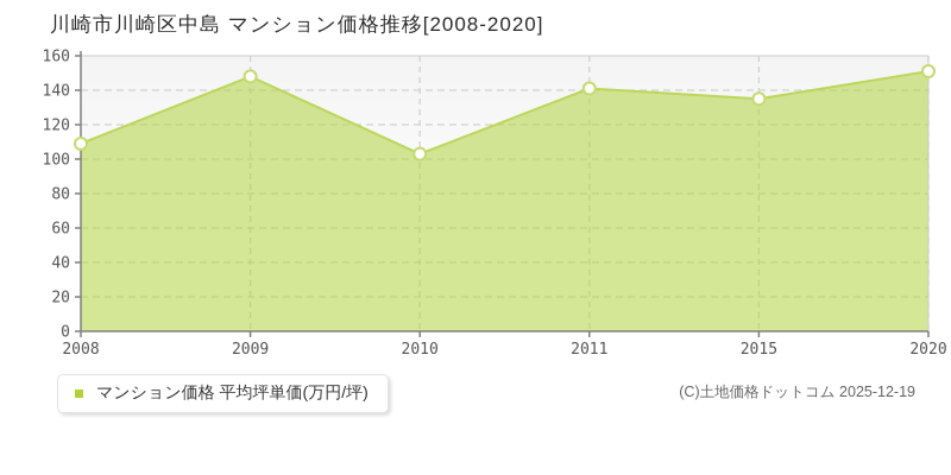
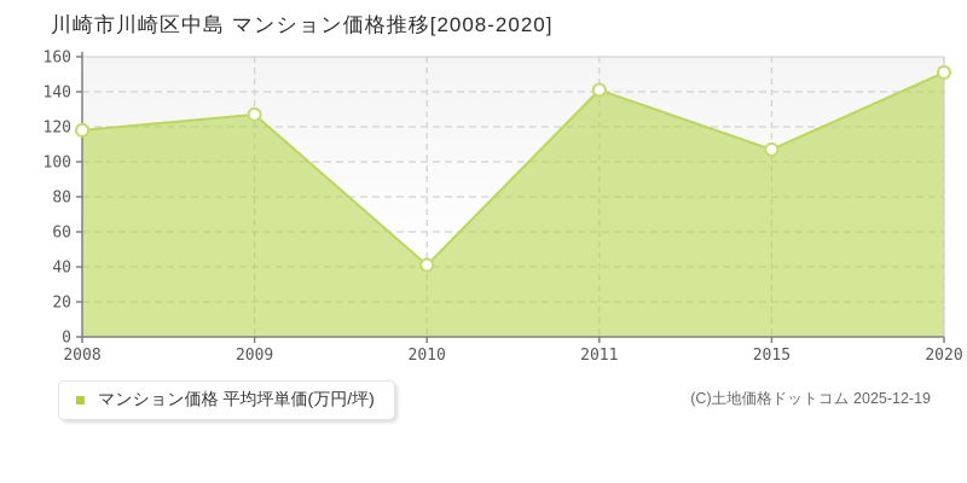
2008: 109 -> 118
2009: 148 -> 127
2010: 103 -> 41
2015: 135 -> 107
